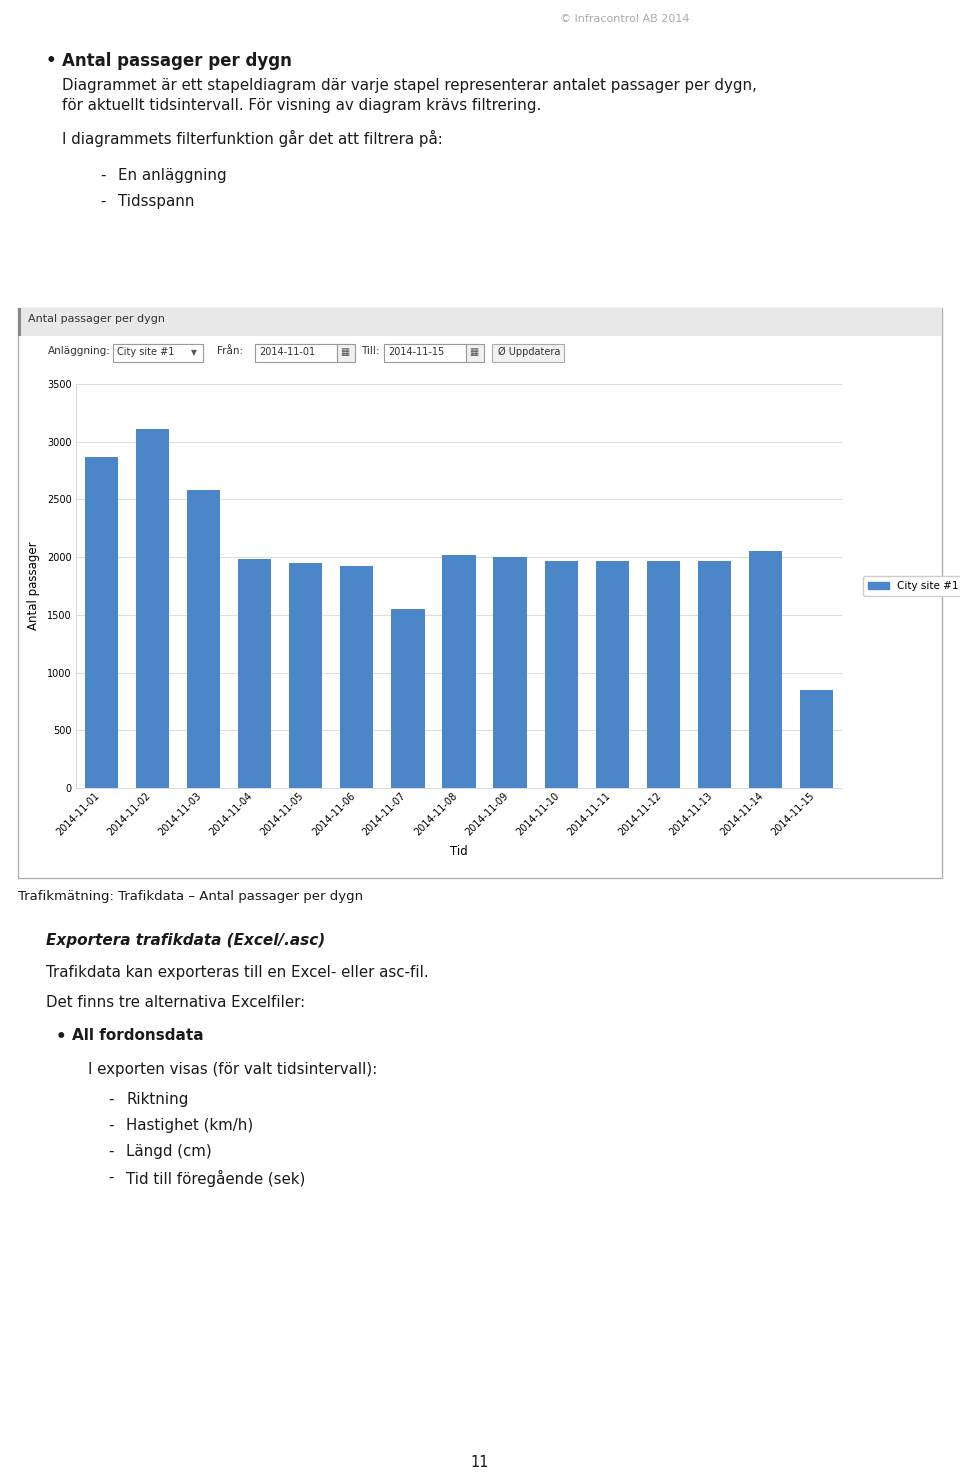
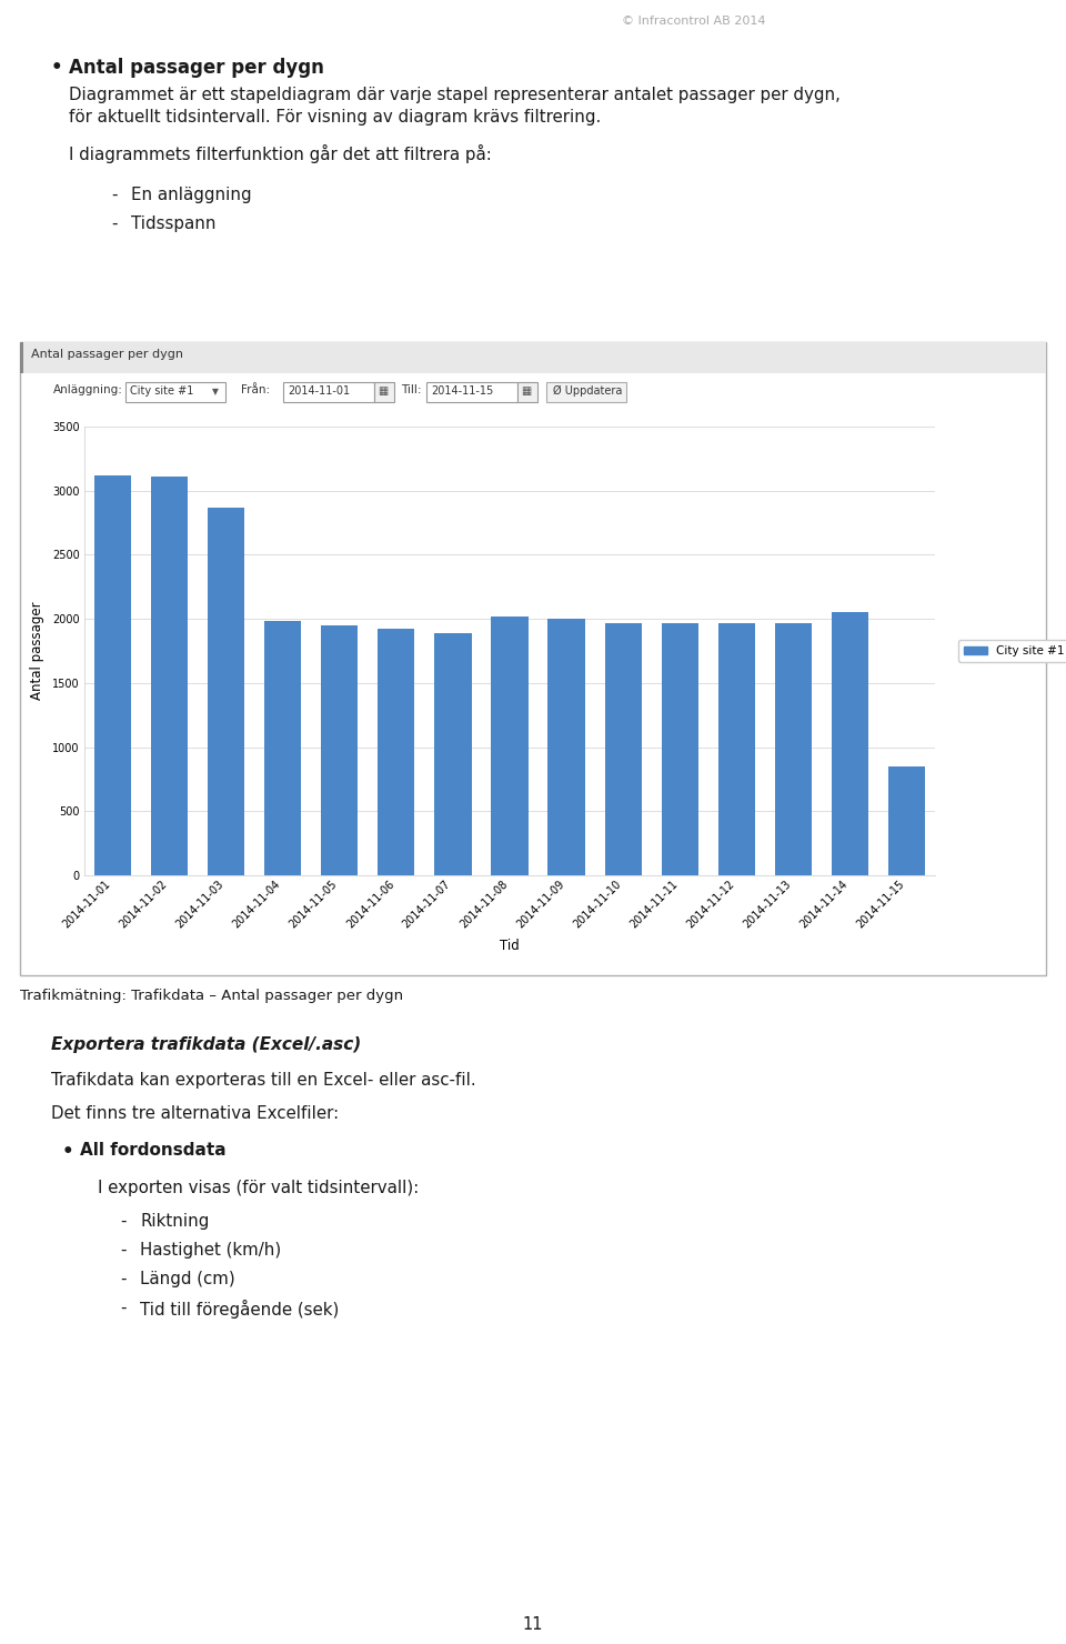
2014-11-01: 2870 -> 3120
2014-11-03: 2580 -> 2870
2014-11-07: 1550 -> 1890
